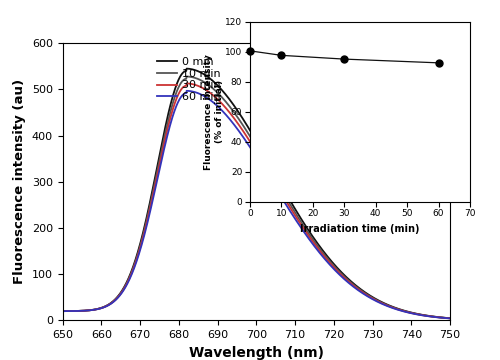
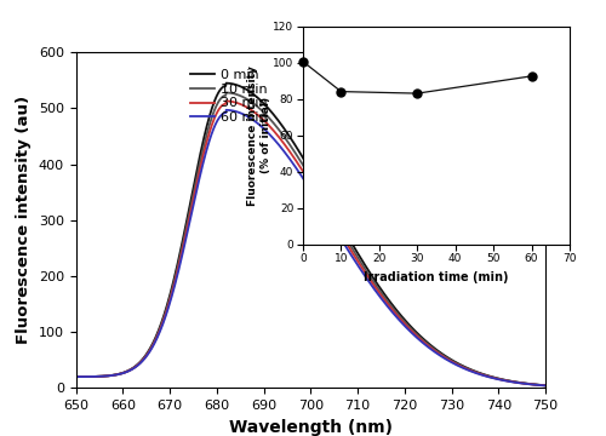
10: 98 -> 84
30: 95 -> 83
